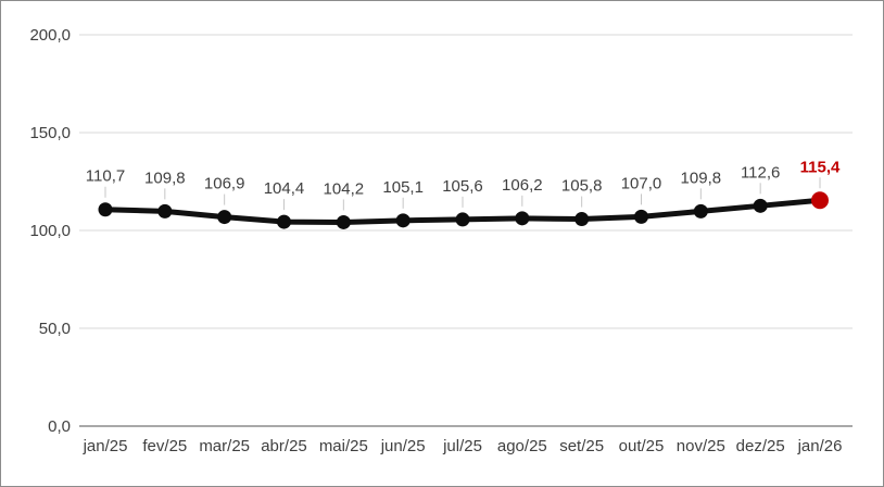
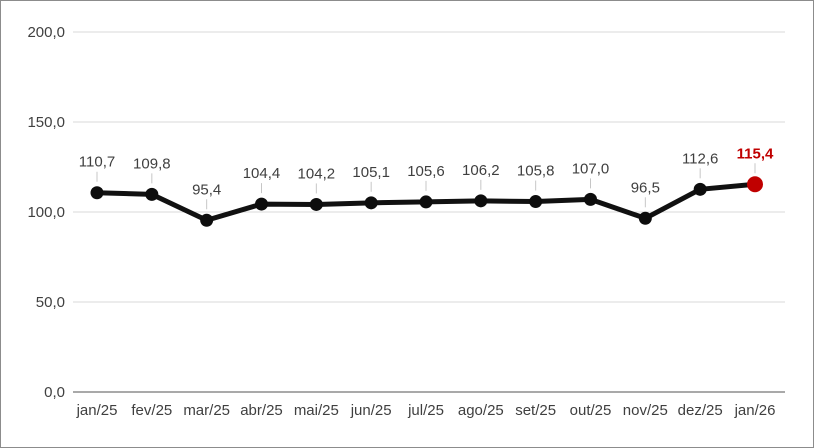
mar/25: 106,9 -> 95,4
nov/25: 109,8 -> 96,5
